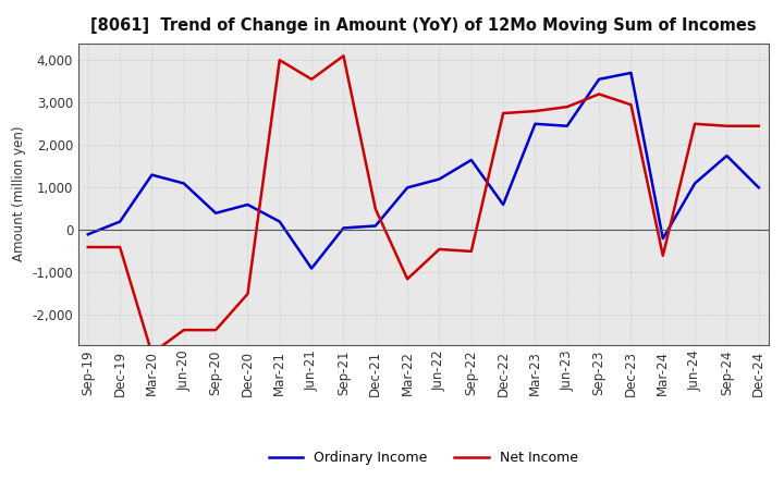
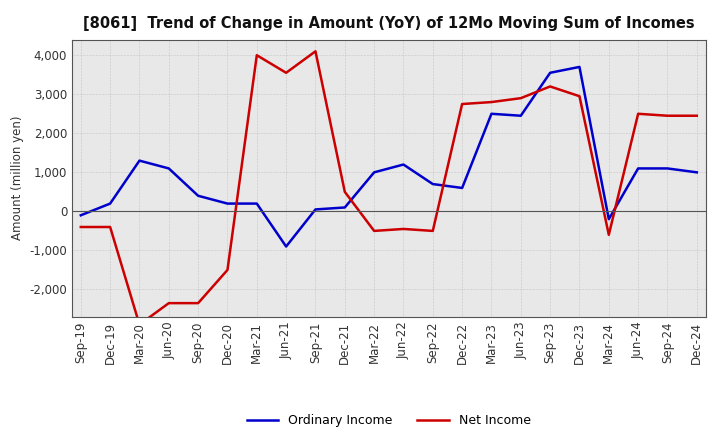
Ordinary Income/Dec-20: 600 -> 200
Net Income/Mar-22: -1,150 -> -500
Ordinary Income/Sep-22: 1,650 -> 700
Ordinary Income/Sep-24: 1,750 -> 1,100
